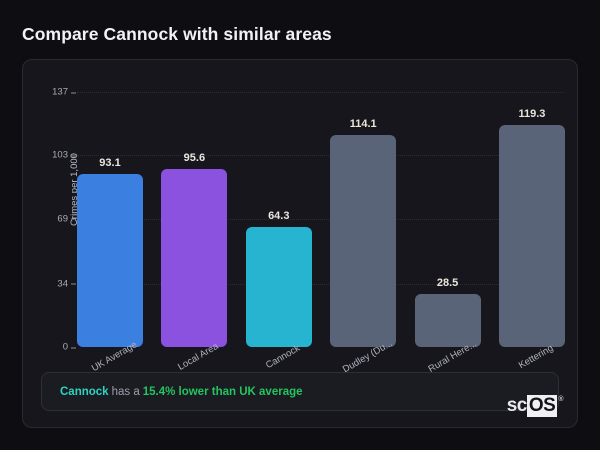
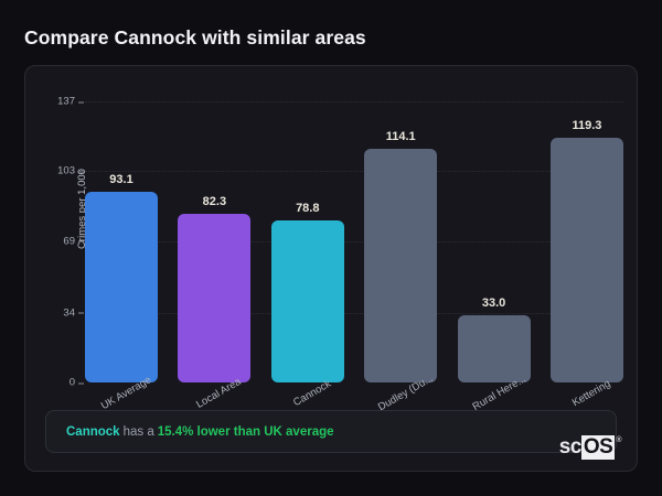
Local Area: 95.6 -> 82.3
Cannock: 64.3 -> 78.8
Rural Here...: 28.5 -> 33.0
